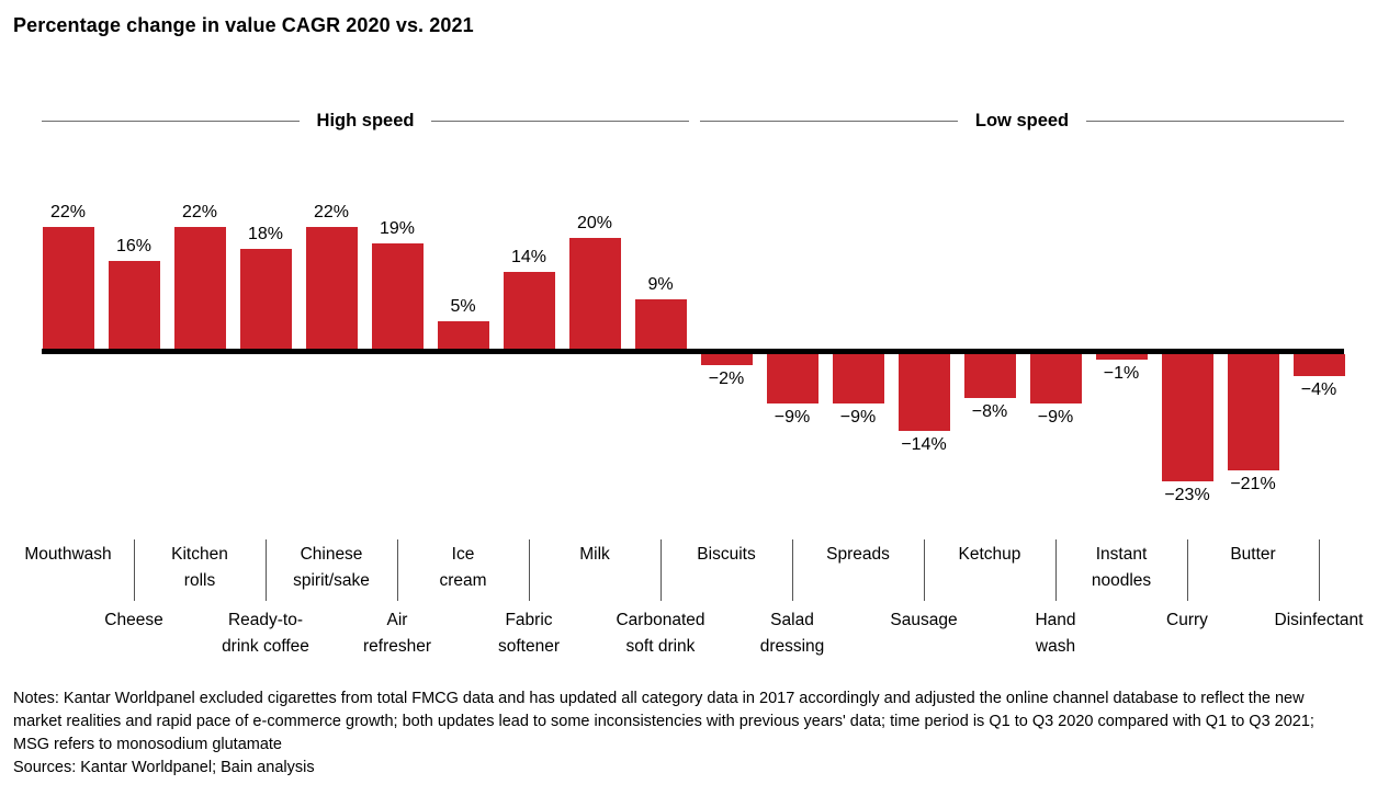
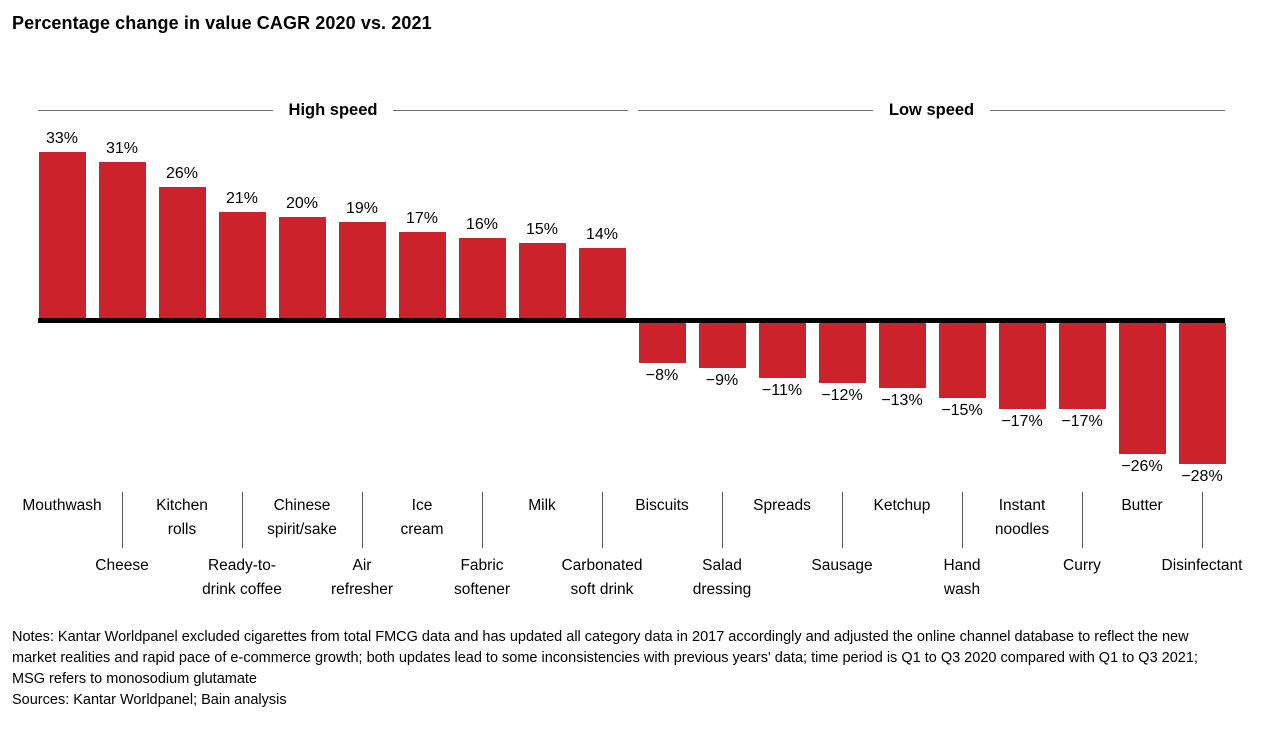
Mouthwash: 22% -> 33%
Cheese: 16% -> 31%
Kitchen rolls: 22% -> 26%
Ready-to-drink coffee: 18% -> 21%
Chinese spirit/sake: 22% -> 20%
Ice cream: 5% -> 17%
Fabric softener: 14% -> 16%
Milk: 20% -> 15%
Carbonated soft drink: 9% -> 14%
Biscuits: −2% -> −8%
Spreads: −9% -> −11%
Sausage: −14% -> −12%
Ketchup: −8% -> −13%
Hand wash: −9% -> −15%
Instant noodles: −1% -> −17%
Curry: −23% -> −17%
Butter: −21% -> −26%
Disinfectant: −4% -> −28%
